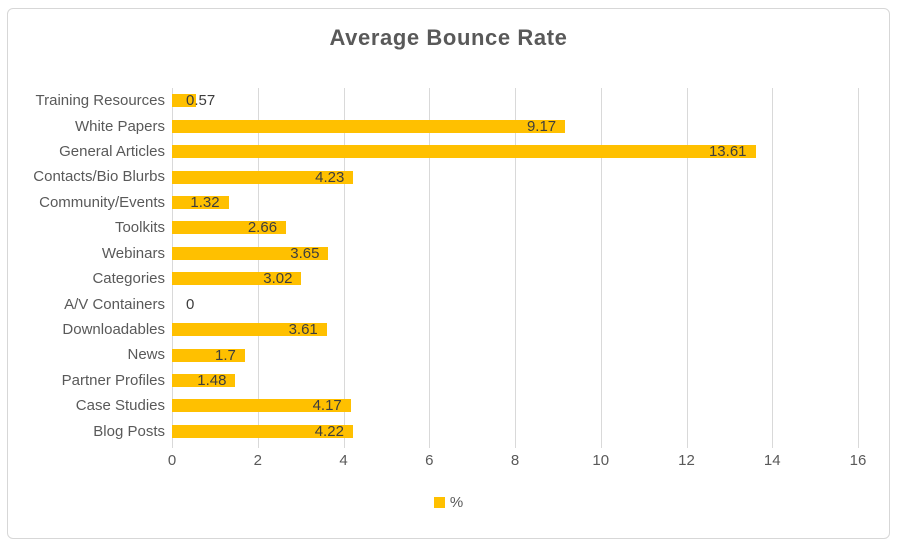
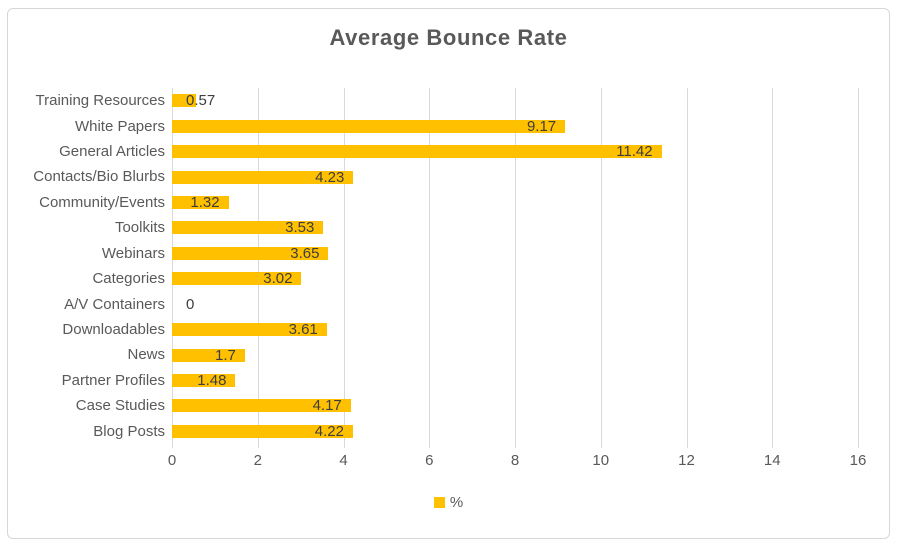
General Articles: 13.61 -> 11.42
Toolkits: 2.66 -> 3.53
